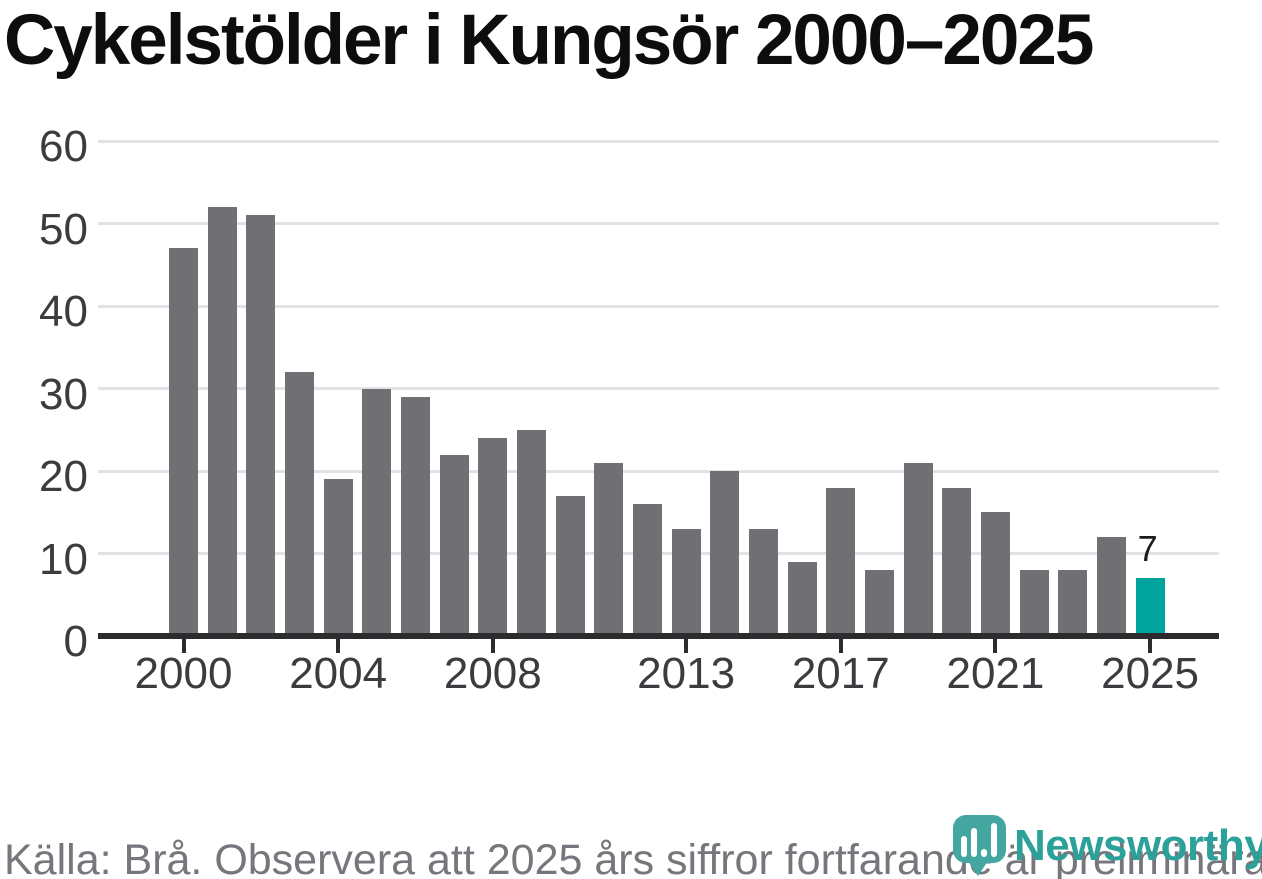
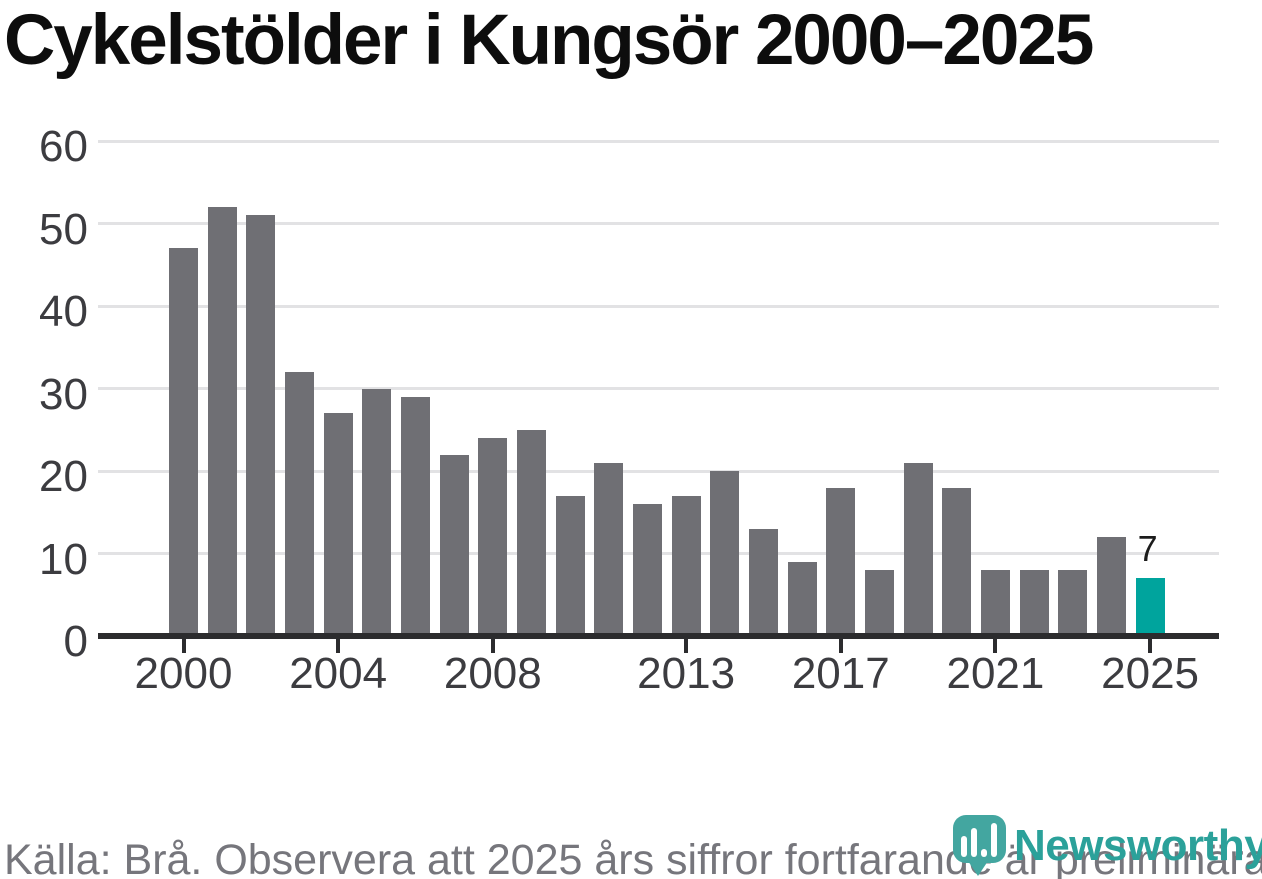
2004: 19 -> 27
2013: 13 -> 17
2021: 15 -> 8
